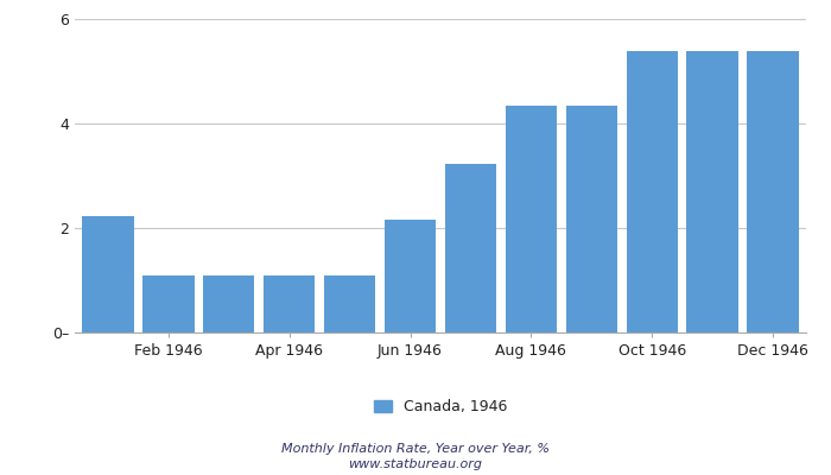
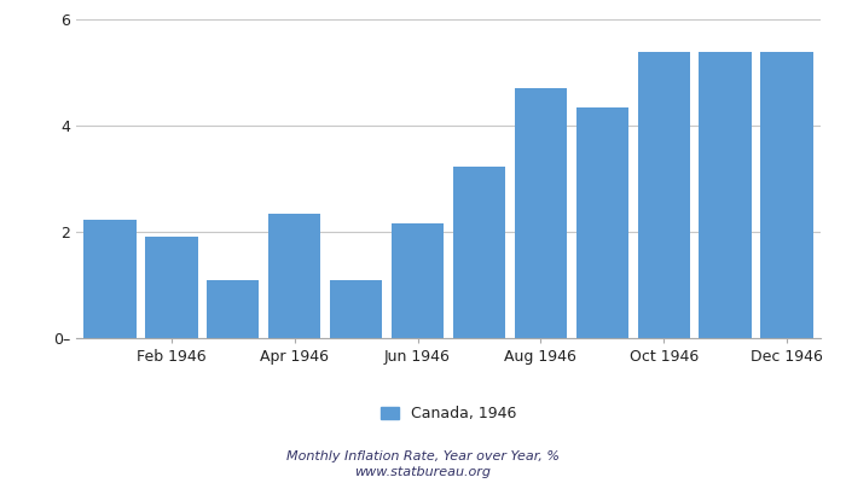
Feb 1946: 1.09 -> 1.90
Apr 1946: 1.09 -> 2.35
Aug 1946: 4.35 -> 4.70
